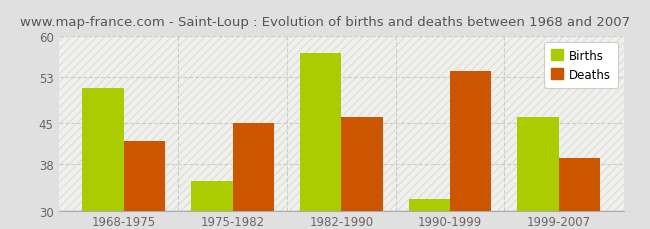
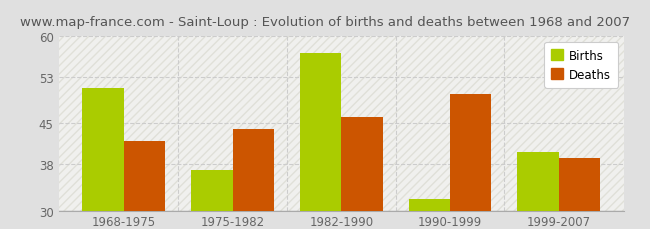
Births/1975-1982: 35 -> 37
Deaths/1975-1982: 45 -> 44
Deaths/1990-1999: 54 -> 50
Births/1999-2007: 46 -> 40
